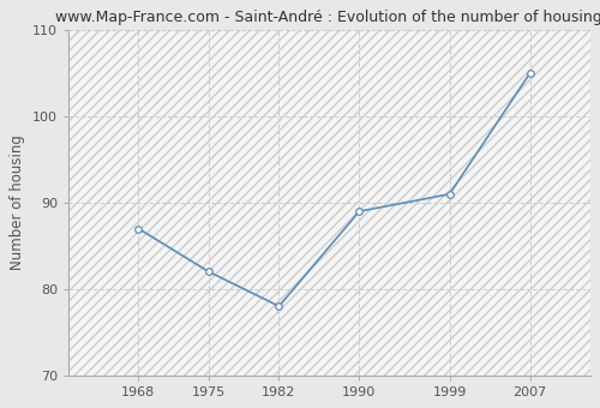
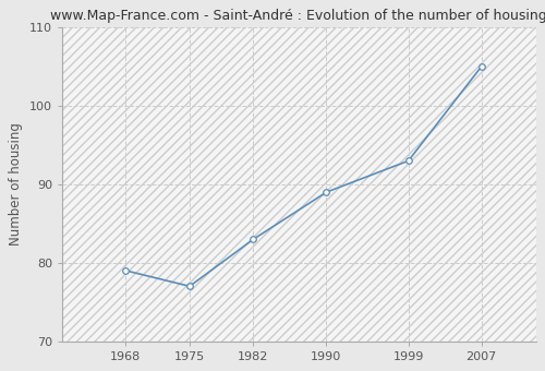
1968: 87 -> 79
1975: 82 -> 77
1982: 78 -> 83
1999: 91 -> 93
